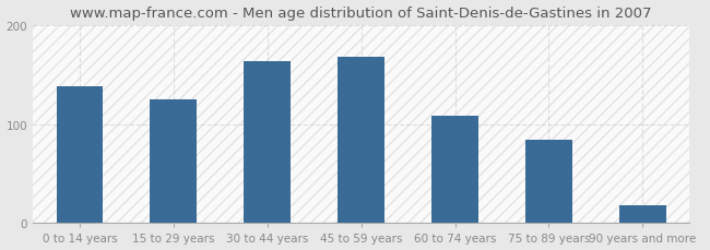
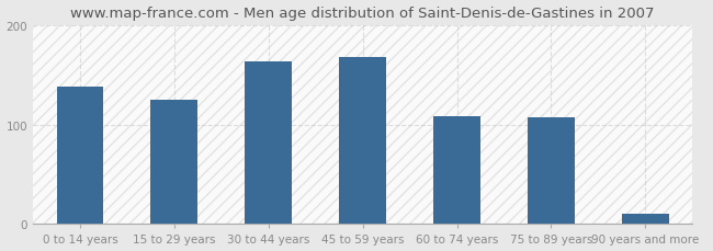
75 to 89 years: 84 -> 107
90 years and more: 18 -> 10
